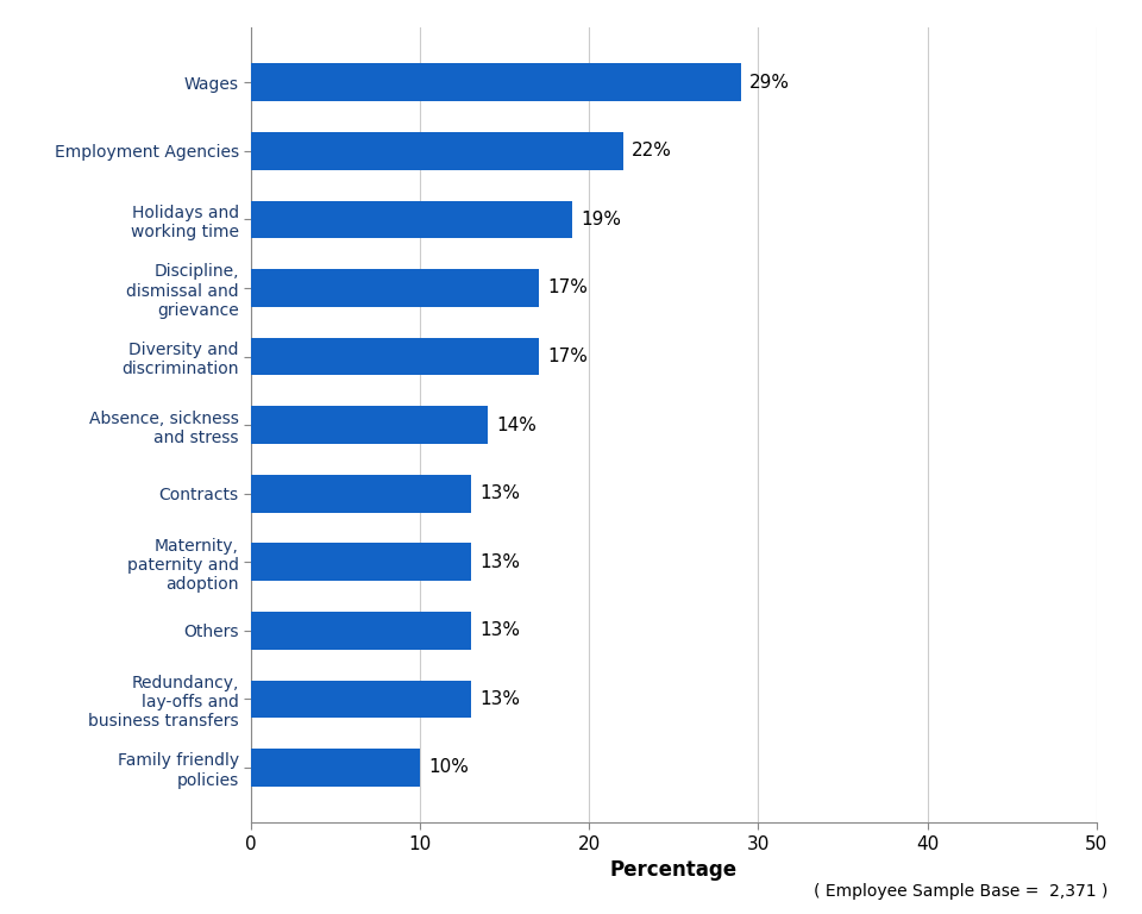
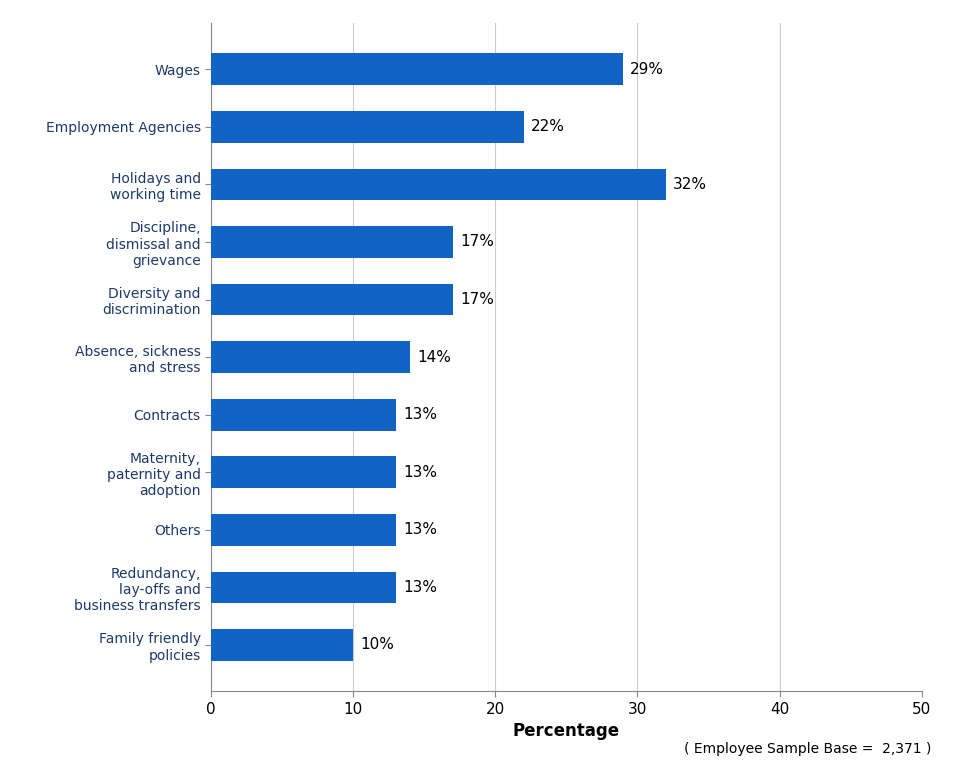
Holidays and working time: 19% -> 32%
